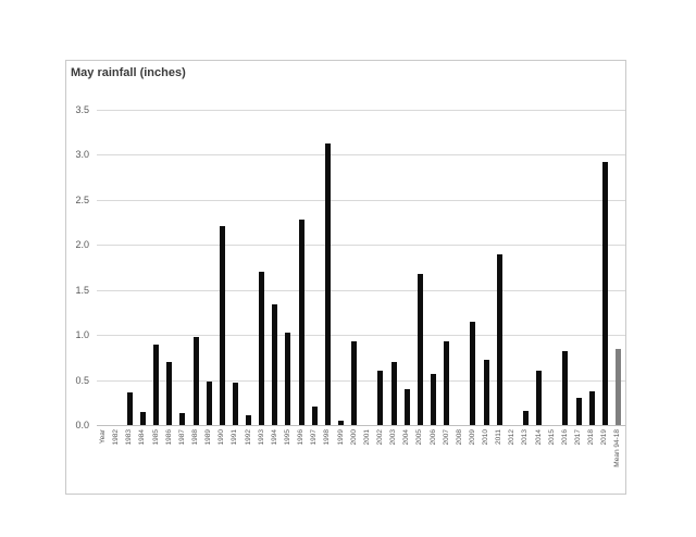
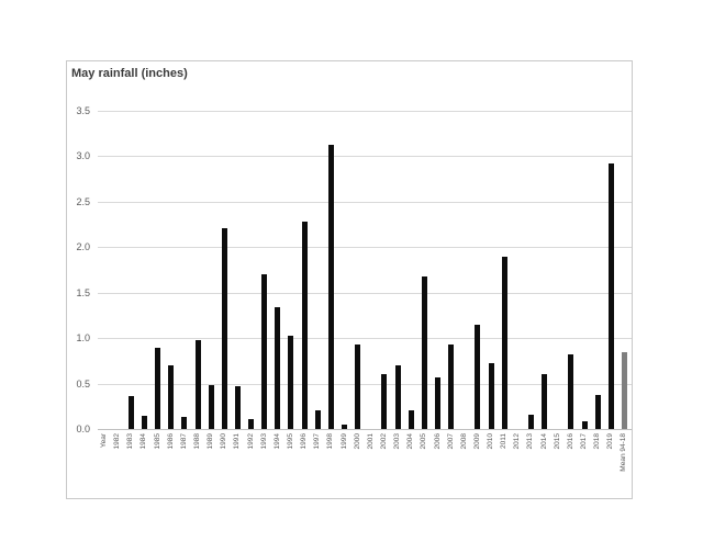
2004: 0.4 -> 0.2
2017: 0.3 -> 0.1
